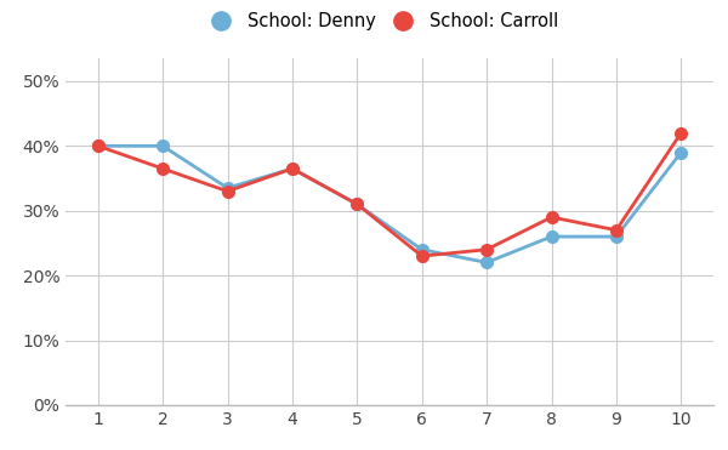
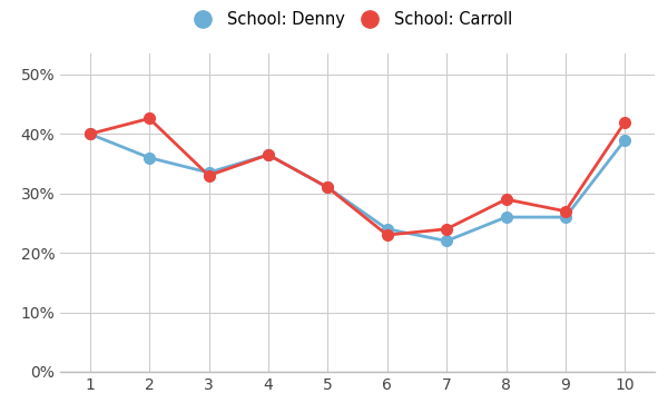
School: Denny/2: 40.0% -> 36.0%
School: Carroll/2: 36.5% -> 42.6%
